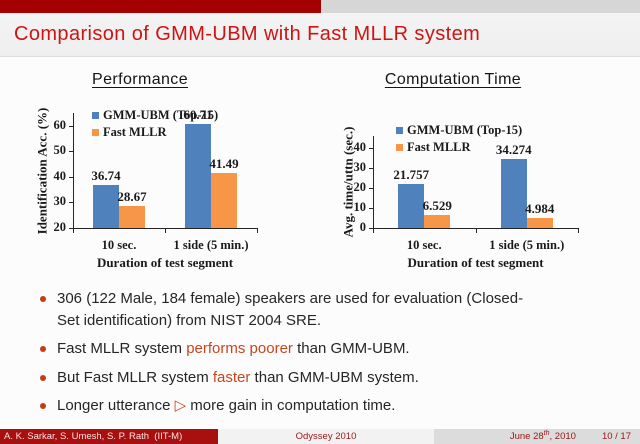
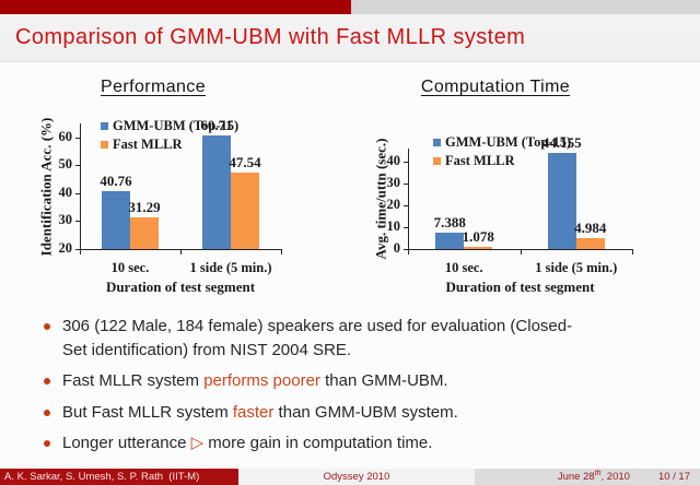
Performance/GMM-UBM (Top-15)/10 sec.: 36.74 -> 40.76
Performance/Fast MLLR/10 sec.: 28.67 -> 31.29
Performance/Fast MLLR/1 side (5 min.): 41.49 -> 47.54
Computation Time/GMM-UBM (Top-15)/10 sec.: 21.757 -> 7.388
Computation Time/Fast MLLR/10 sec.: 6.529 -> 1.078
Computation Time/GMM-UBM (Top-15)/1 side (5 min.): 34.274 -> 44.155
